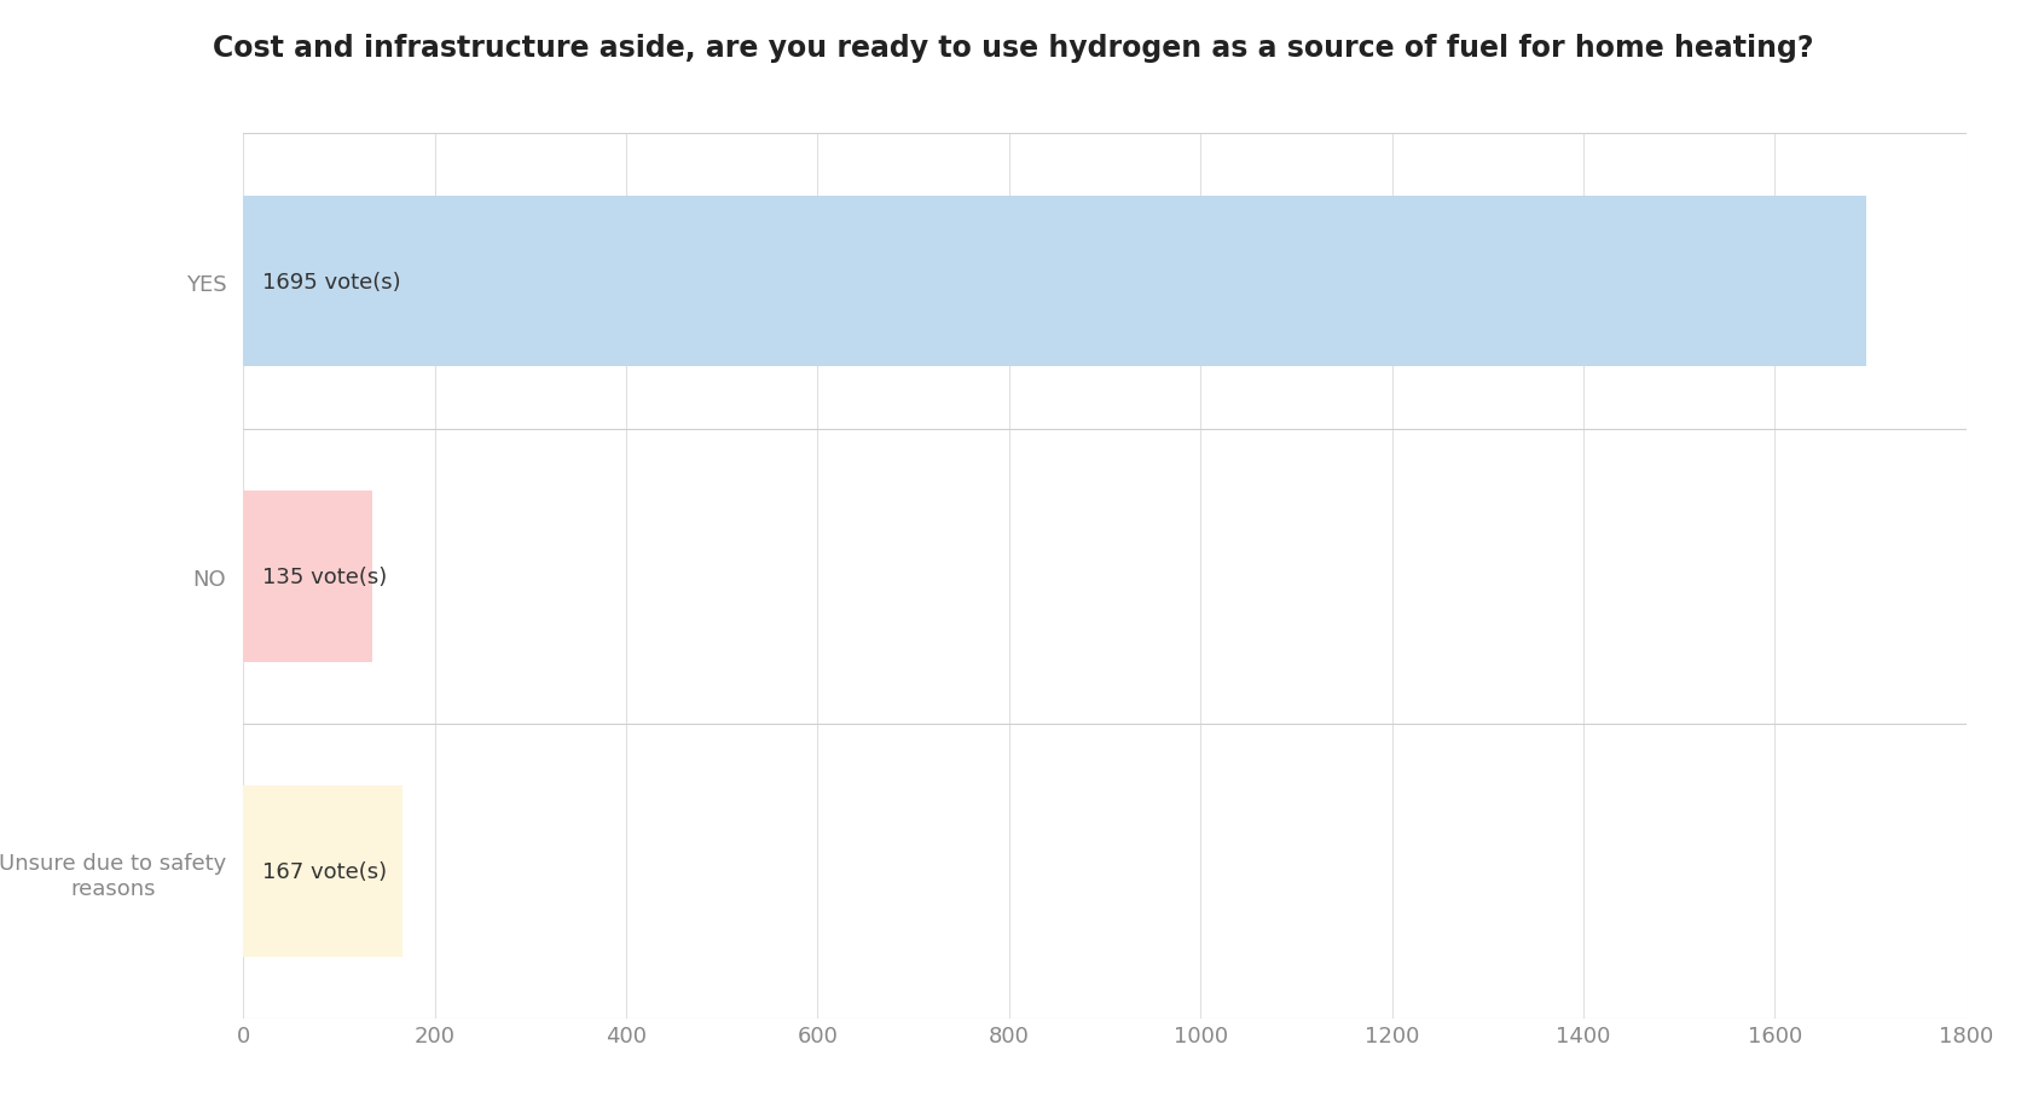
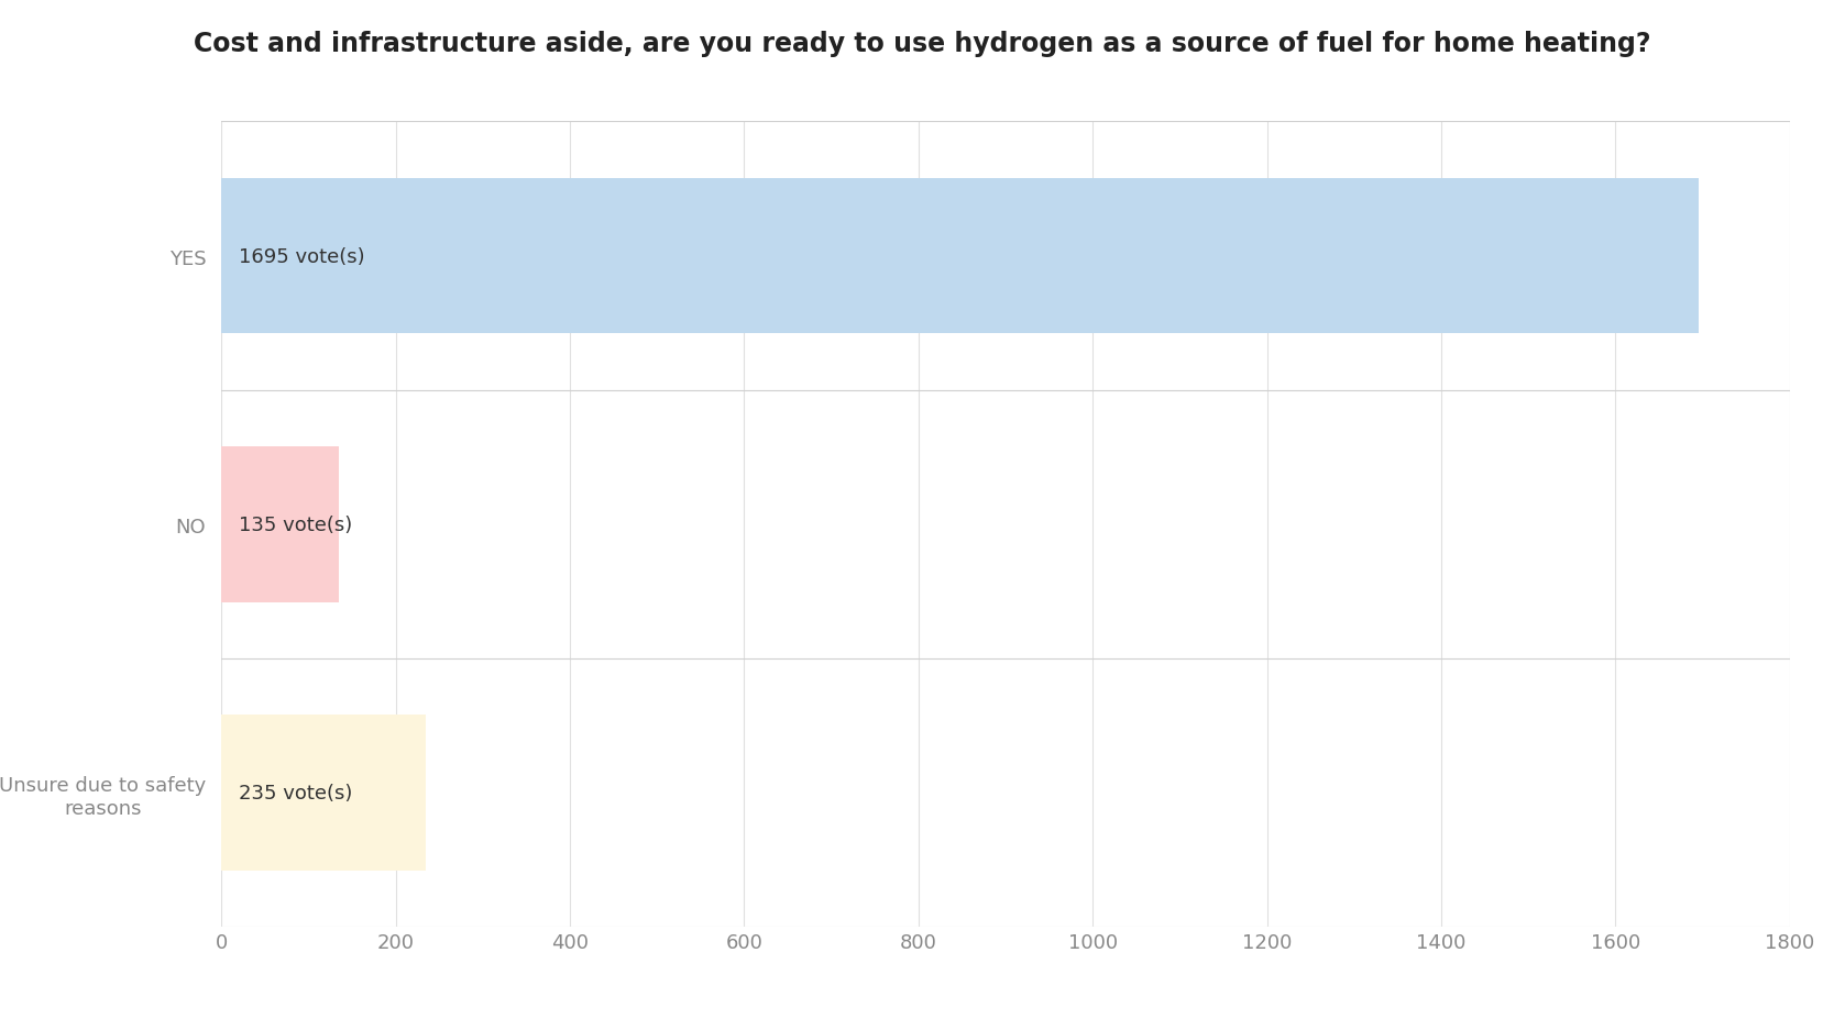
Unsure due to safety reasons: 167 -> 235
